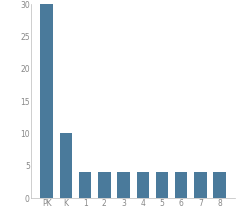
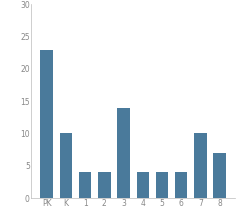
PK: 30 -> 23
3: 4 -> 14
7: 4 -> 10
8: 4 -> 7
